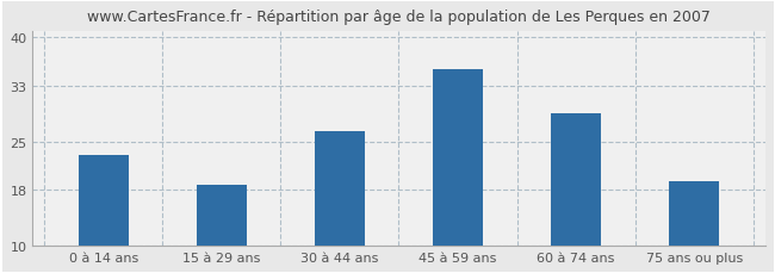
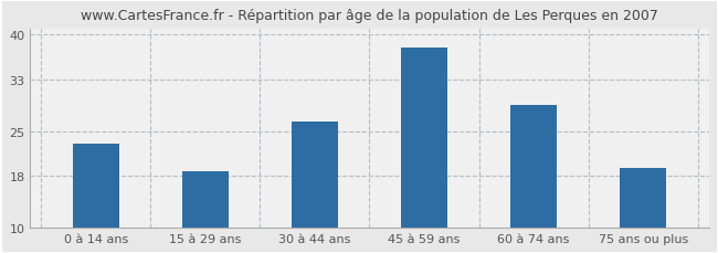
45 à 59 ans: 35.4 -> 38.0
